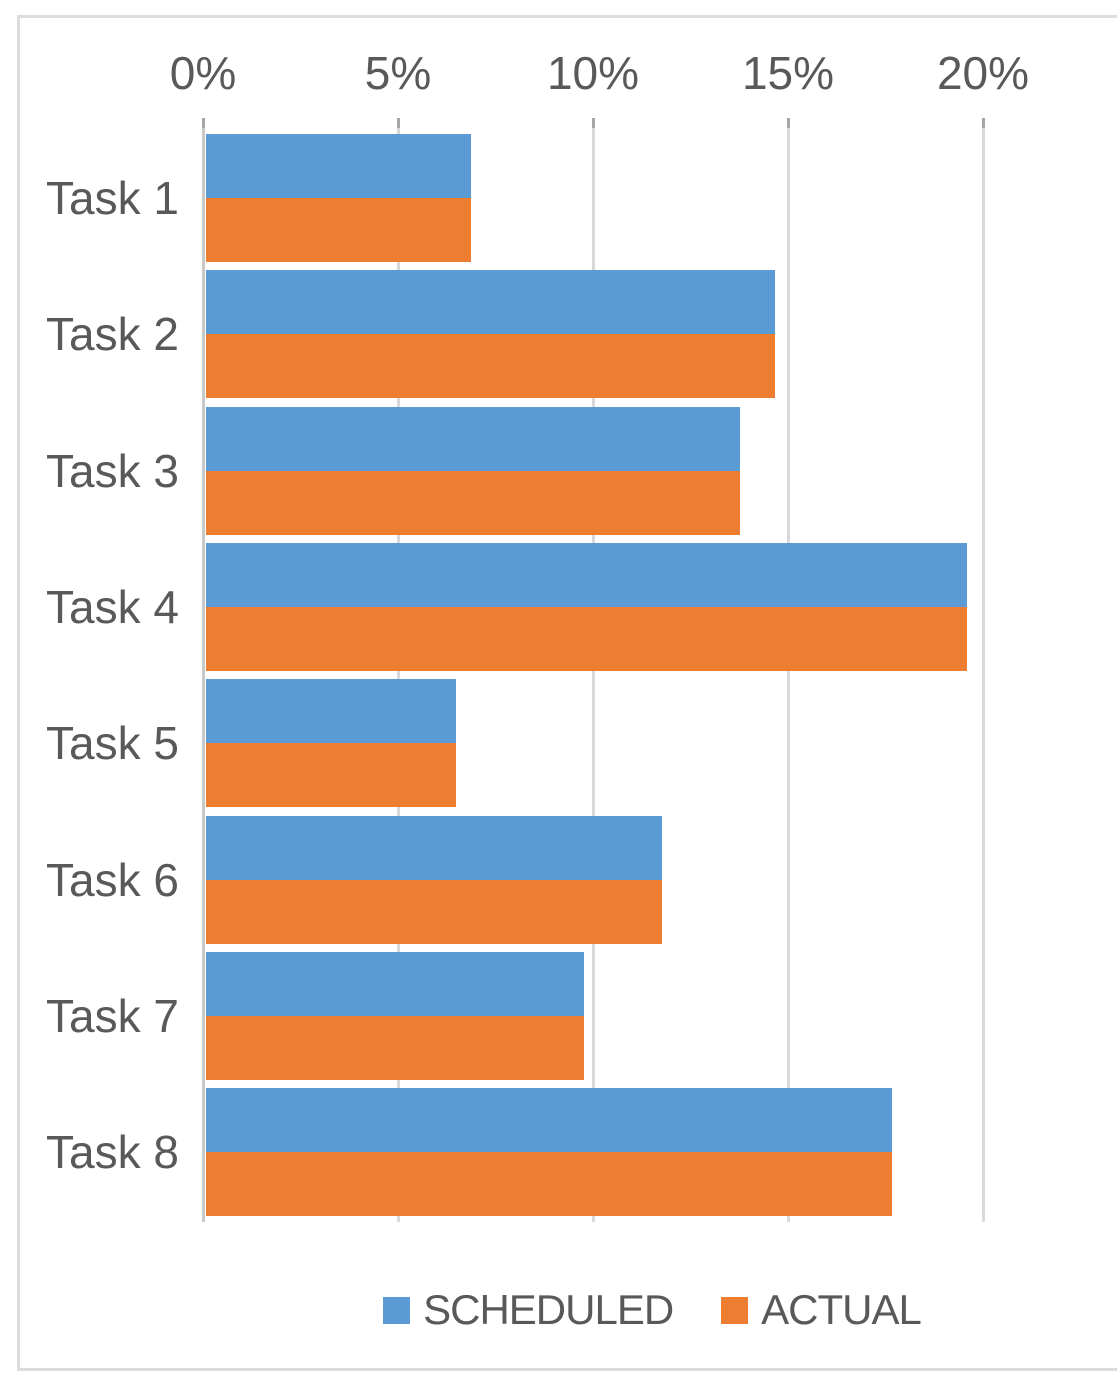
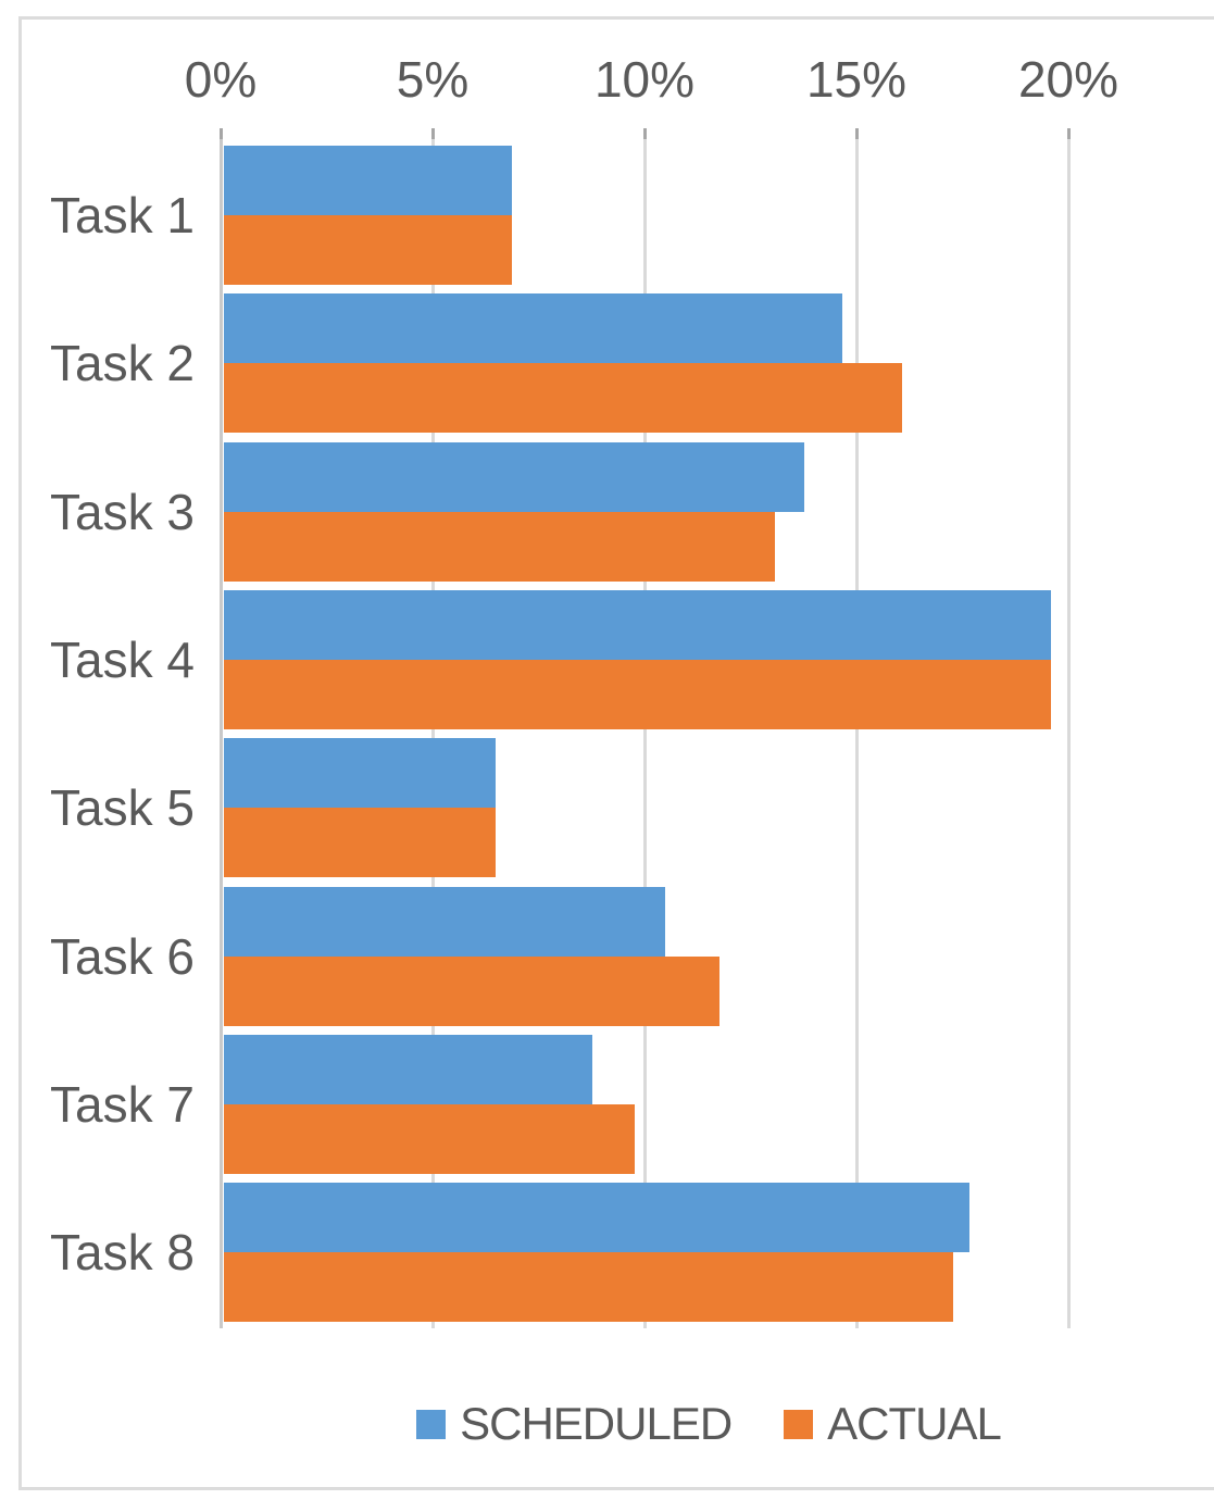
ACTUAL/Task 2: 14.6% -> 16.0%
ACTUAL/Task 3: 13.7% -> 13.0%
SCHEDULED/Task 6: 11.7% -> 10.4%
SCHEDULED/Task 7: 9.7% -> 8.7%
ACTUAL/Task 8: 17.6% -> 17.2%
